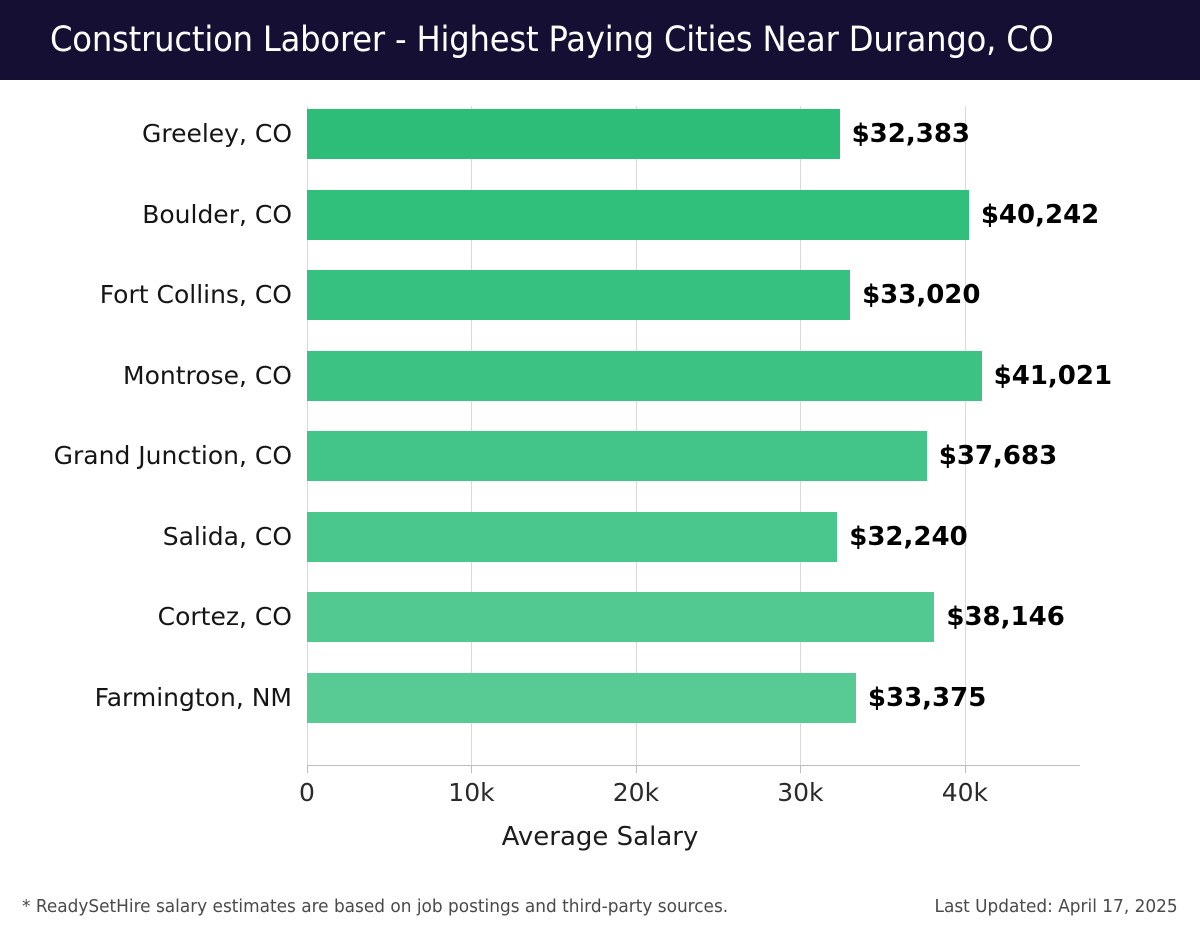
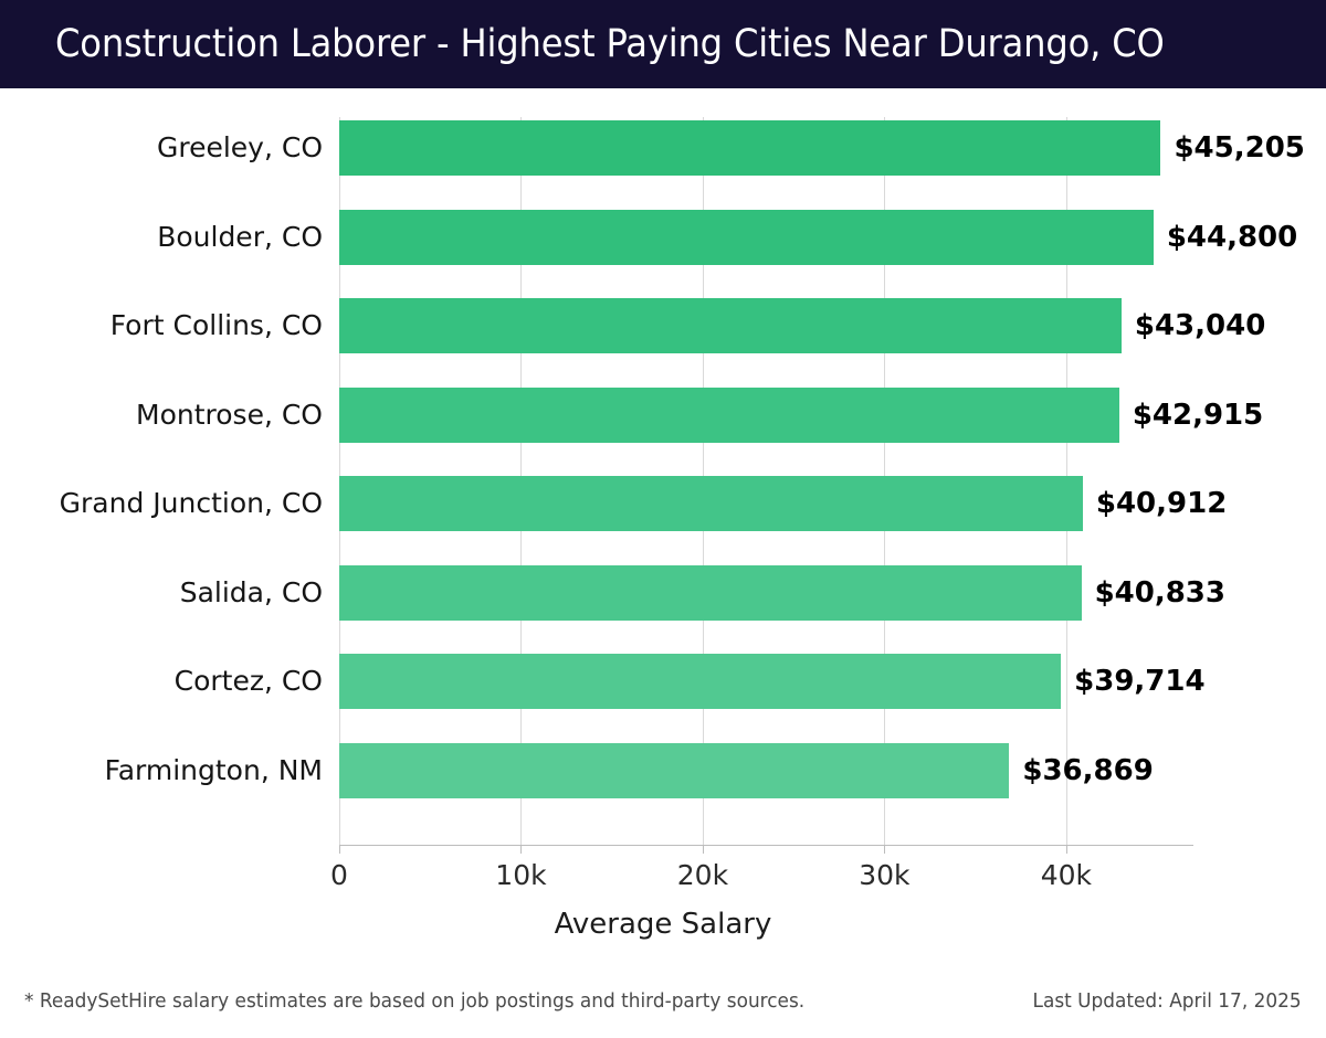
Greeley, CO: $32,383 -> $45,205
Boulder, CO: $40,242 -> $44,800
Fort Collins, CO: $33,020 -> $43,040
Montrose, CO: $41,021 -> $42,915
Grand Junction, CO: $37,683 -> $40,912
Salida, CO: $32,240 -> $40,833
Cortez, CO: $38,146 -> $39,714
Farmington, NM: $33,375 -> $36,869
